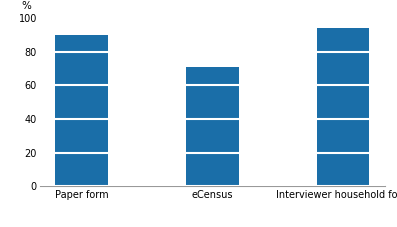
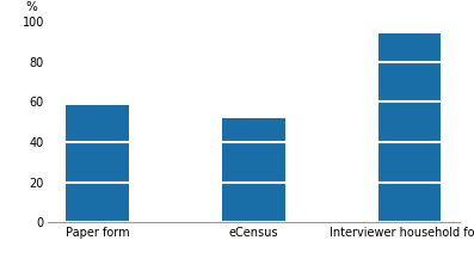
Paper form: 90 -> 58
eCensus: 71 -> 52
